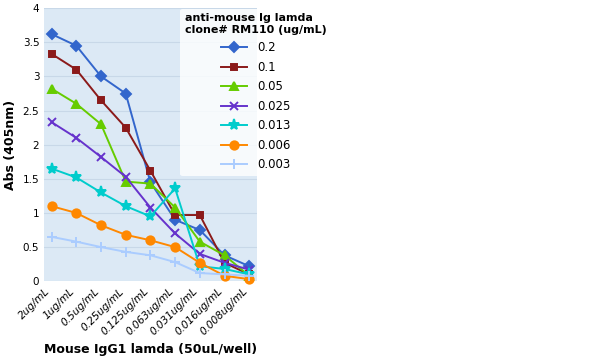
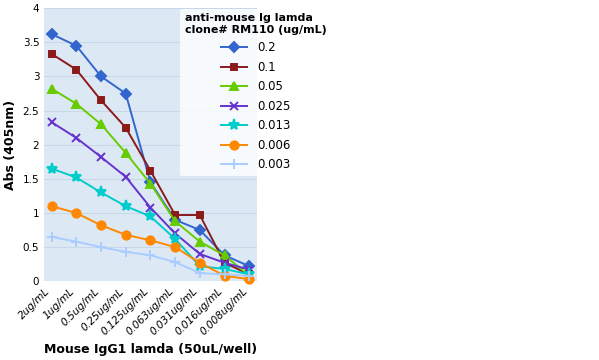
0.05/0.25ug/mL: 1.46 -> 1.88
0.05/0.063ug/mL: 1.08 -> 0.88
0.013/0.063ug/mL: 1.36 -> 0.62
